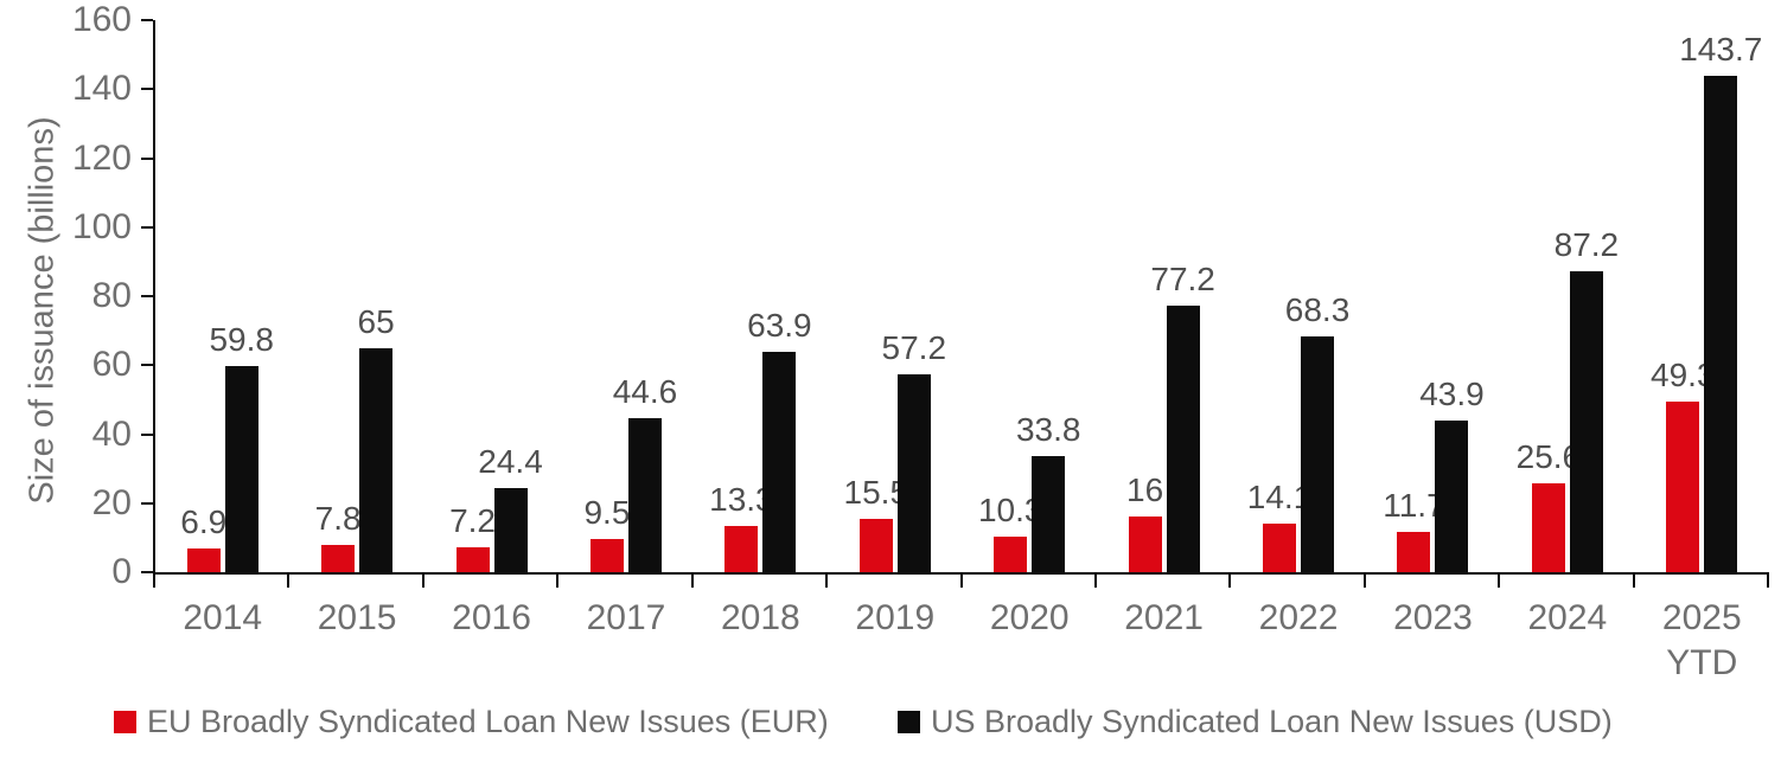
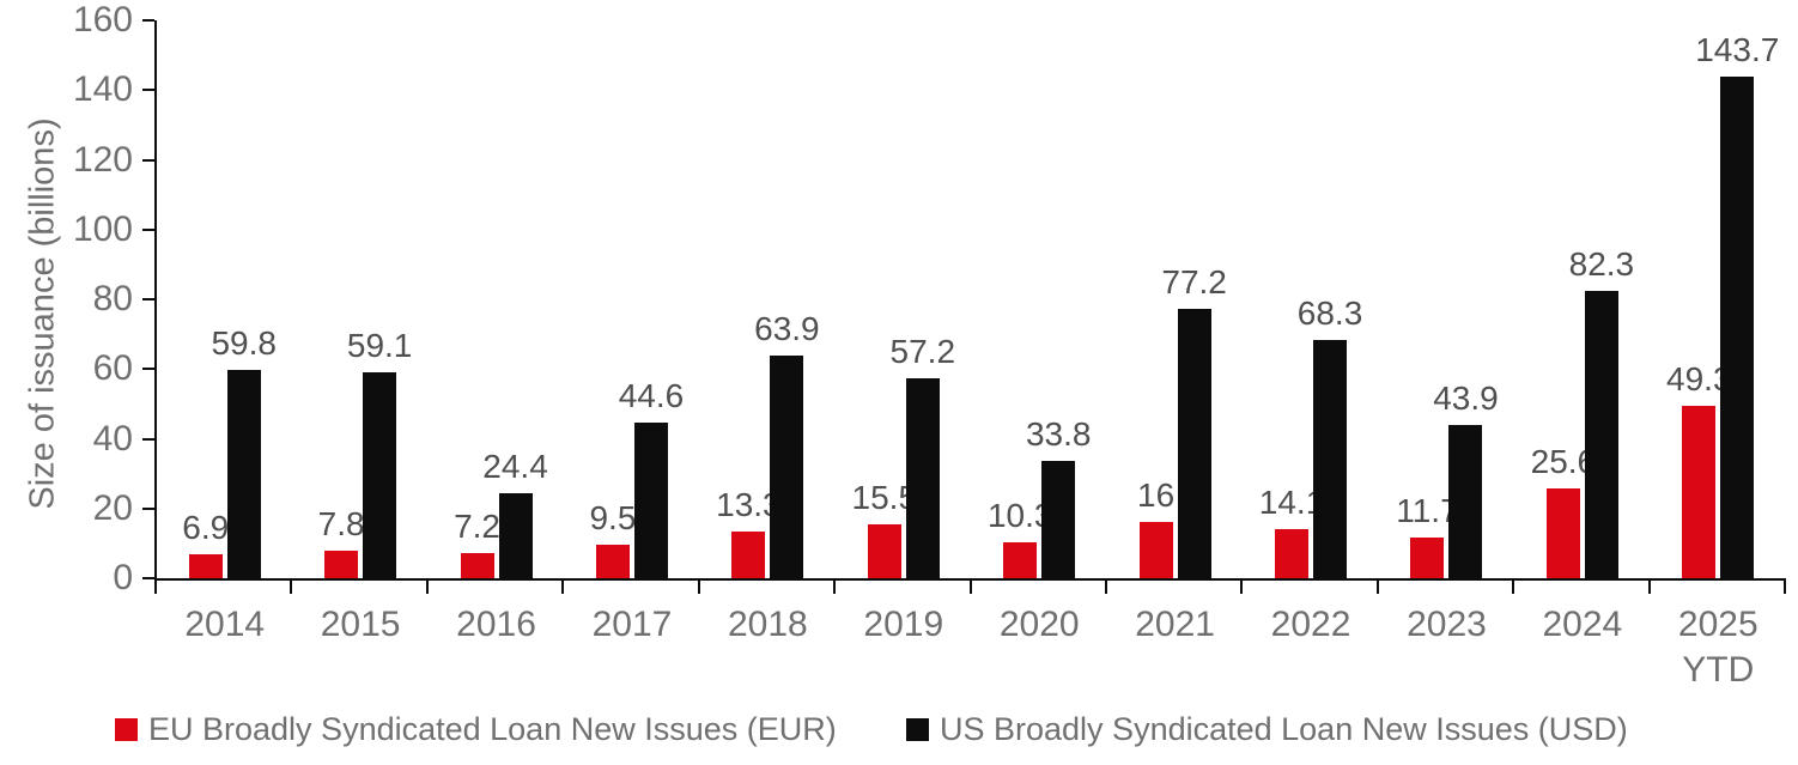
US Broadly Syndicated Loan New Issues (USD)/2015: 65 -> 59.1
US Broadly Syndicated Loan New Issues (USD)/2024: 87.2 -> 82.3
